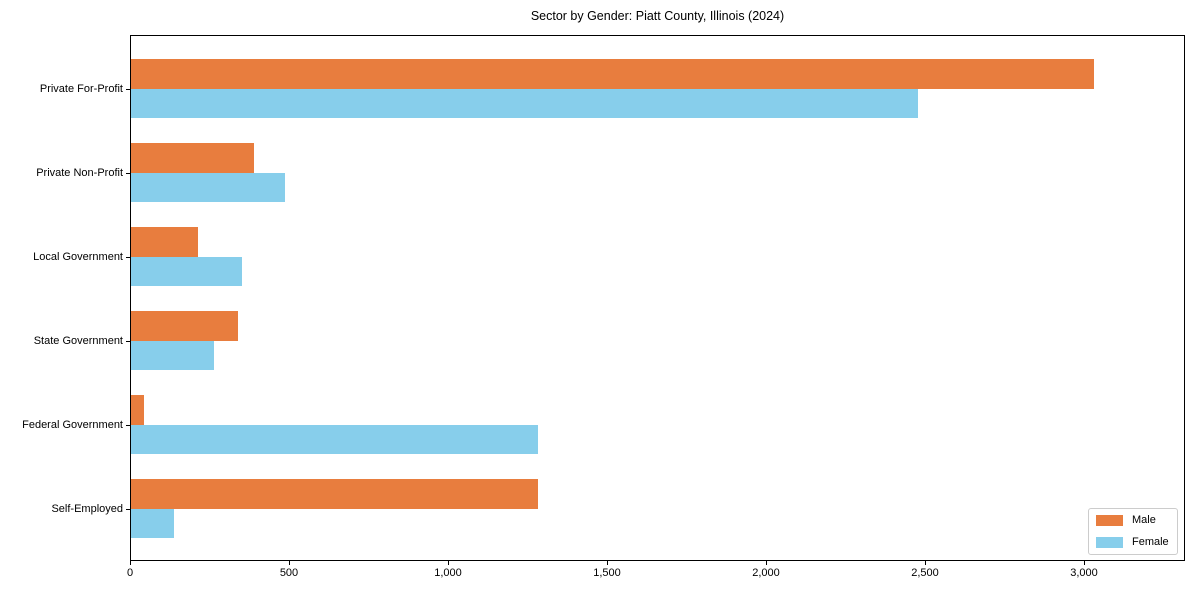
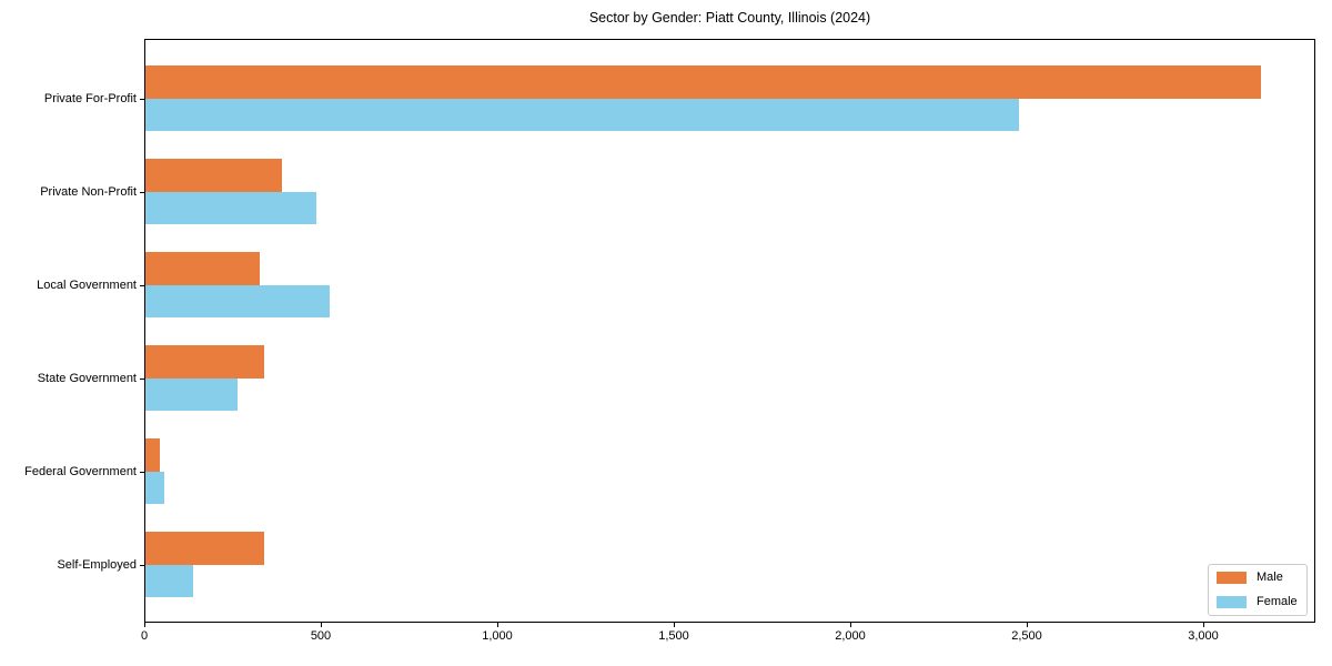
Male/Private For-Profit: 3030 -> 3160
Male/Local Government: 210 -> 320
Female/Local Government: 350 -> 520
Female/Federal Government: 1280 -> 50
Male/Self-Employed: 1280 -> 340
